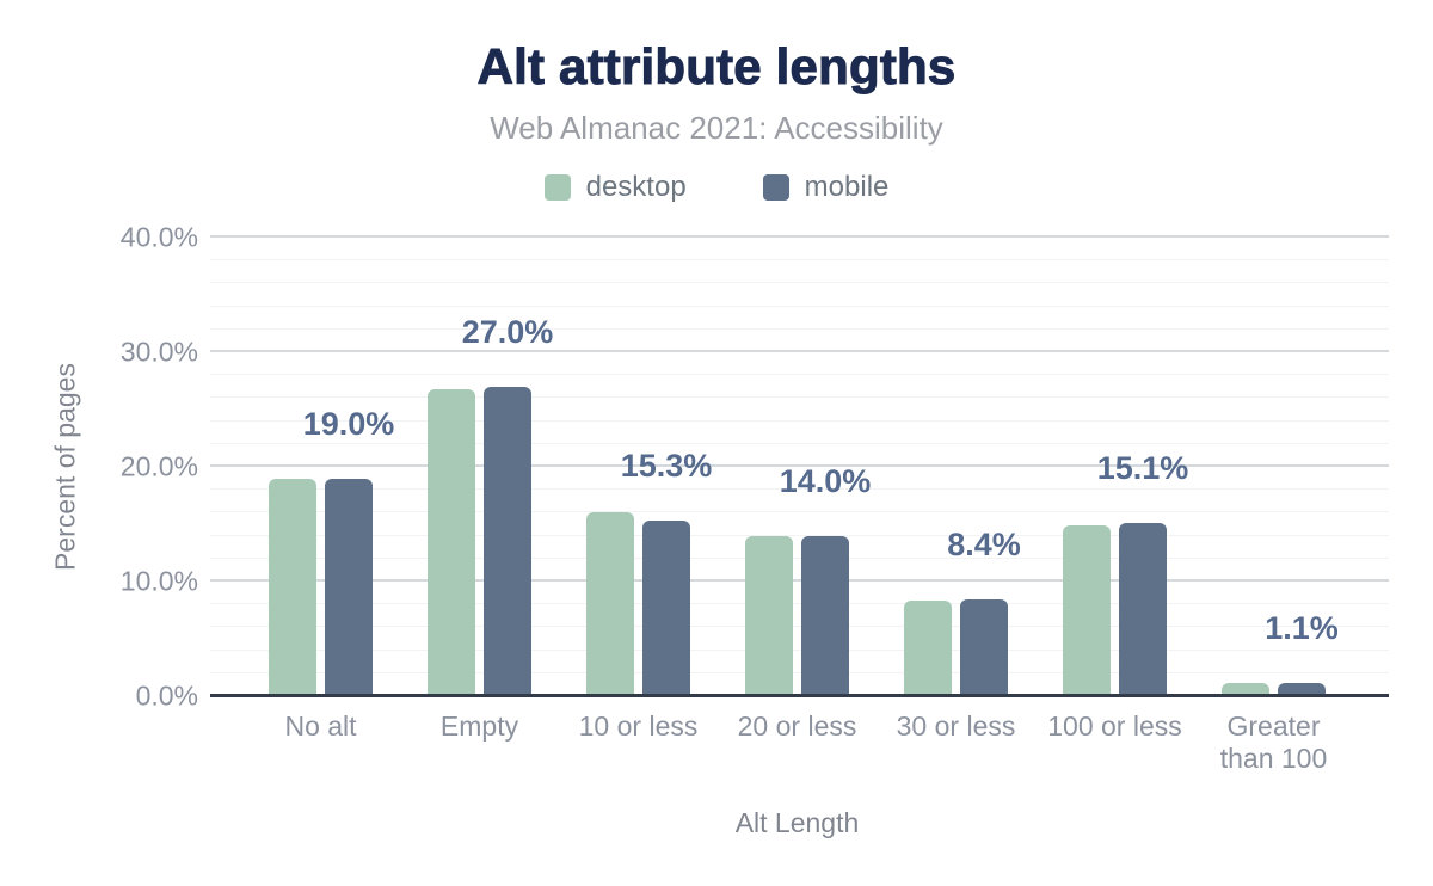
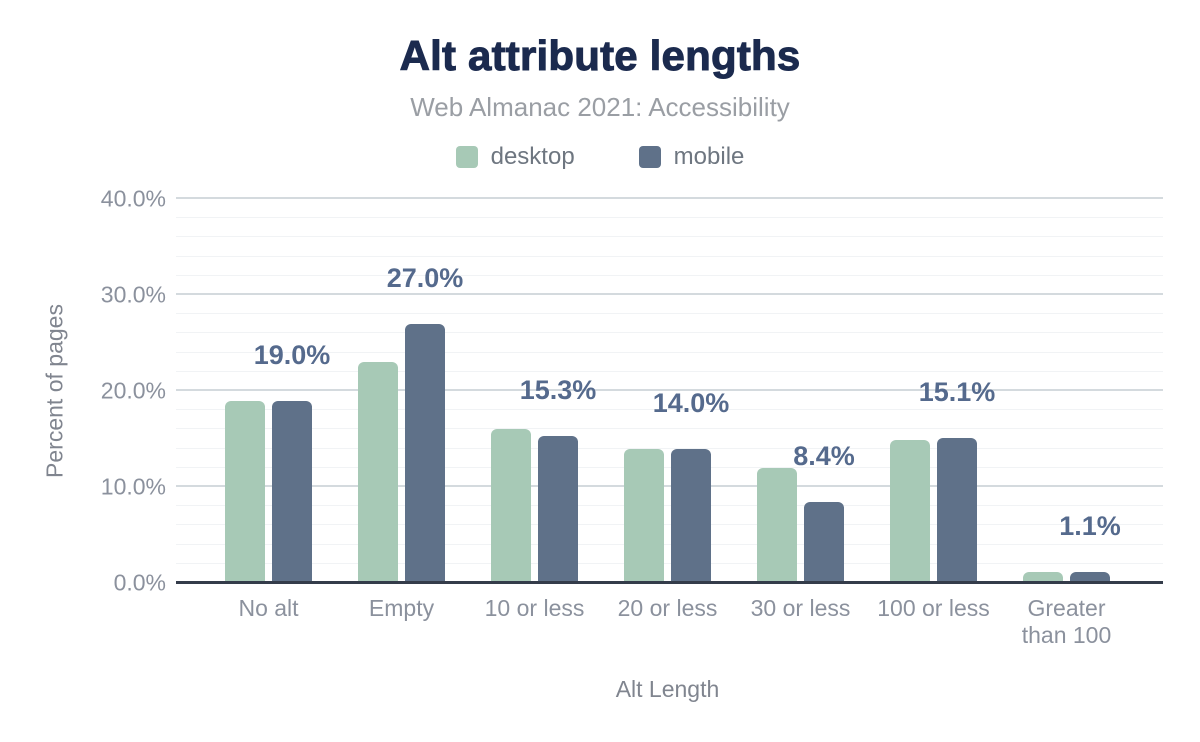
desktop/Empty: 27% -> 23%
desktop/30 or less: 8% -> 12%
